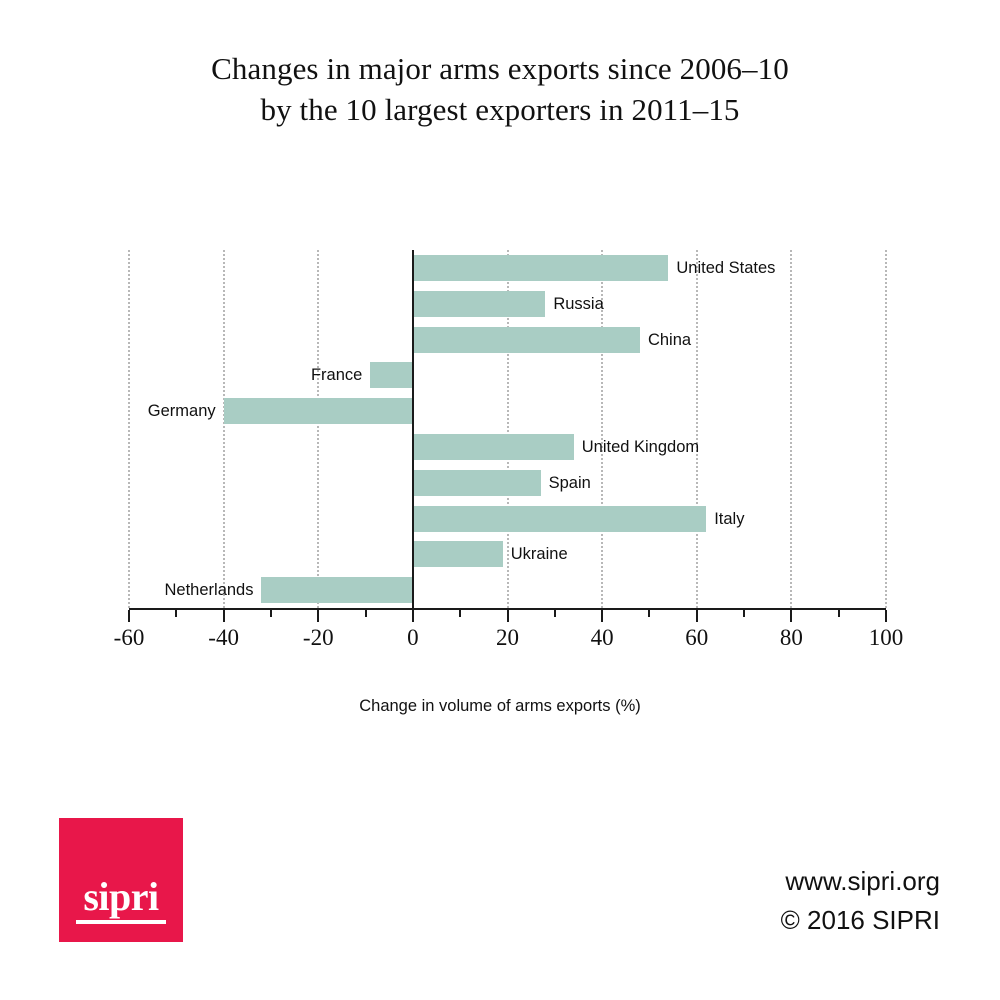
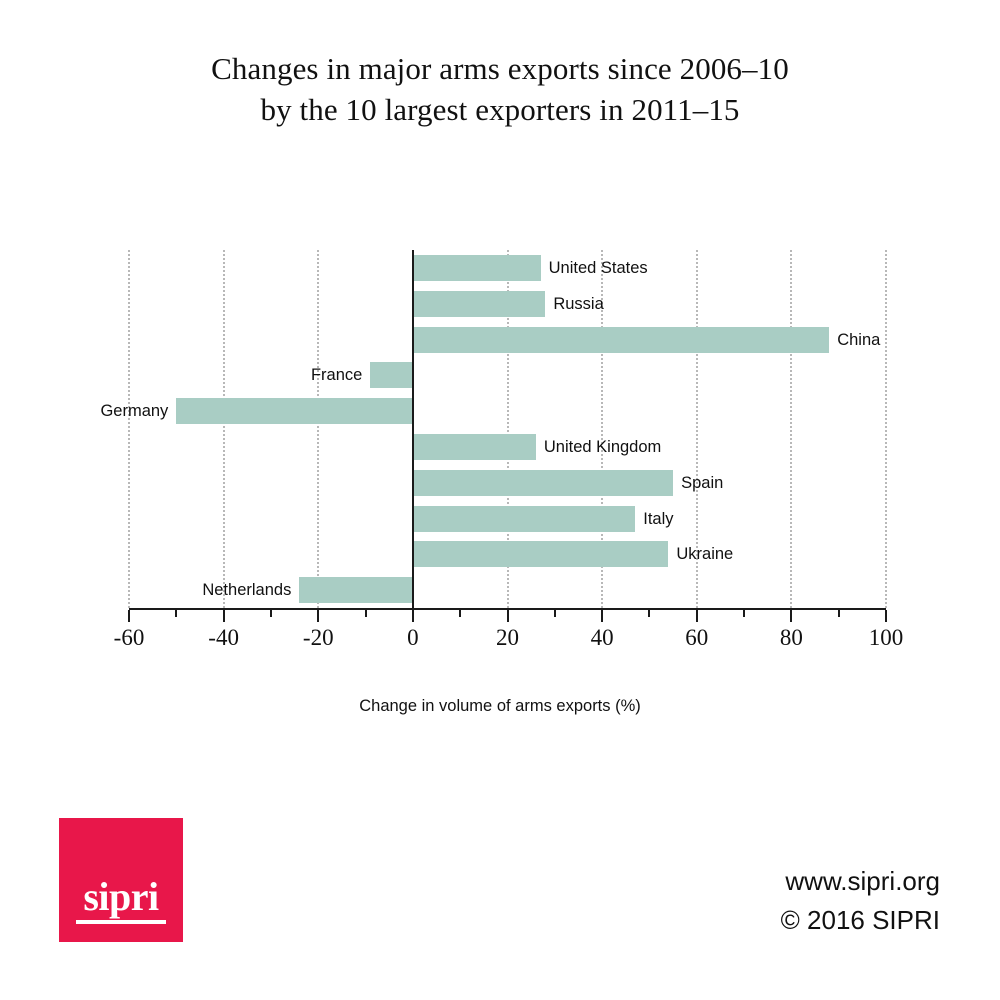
United States: 54 -> 27
China: 48 -> 88
Germany: -40 -> -50
United Kingdom: 34 -> 26
Spain: 27 -> 55
Italy: 62 -> 47
Ukraine: 19 -> 54
Netherlands: -32 -> -24
